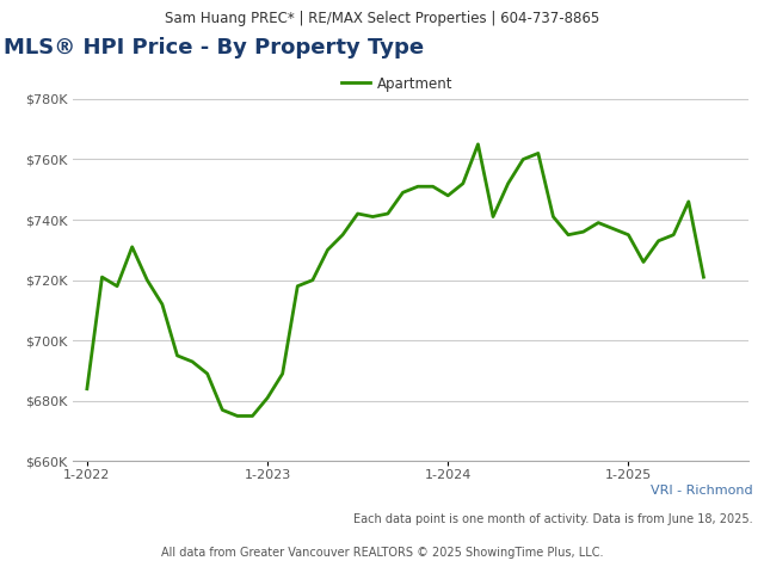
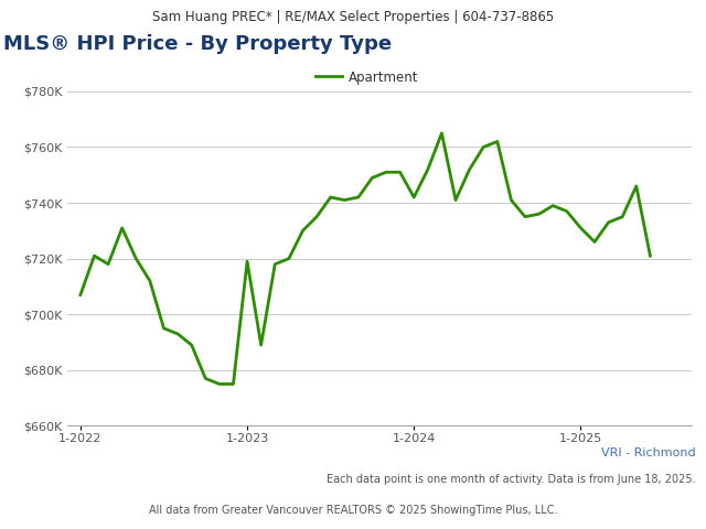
1-2022: $684K -> $707K
1-2023: $681K -> $719K
1-2024: $748K -> $742K
1-2025: $735K -> $731K
